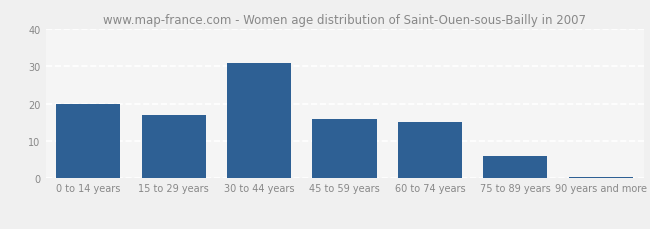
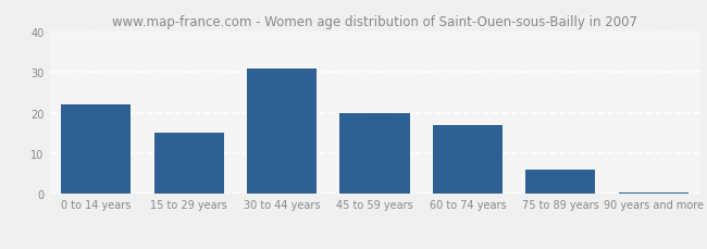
0 to 14 years: 20.0 -> 22.0
15 to 29 years: 17.0 -> 15.0
45 to 59 years: 16.0 -> 20.0
60 to 74 years: 15.0 -> 17.0
